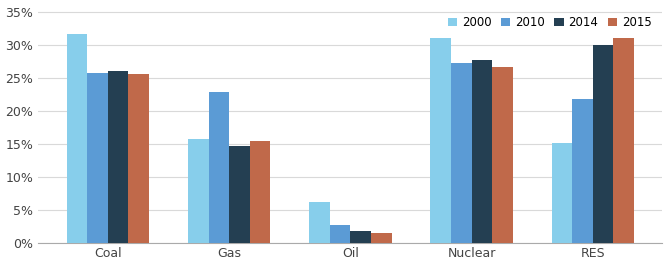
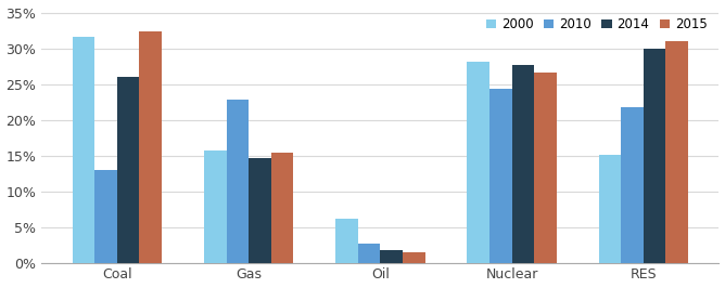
2010/Coal: 25.7% -> 13.0%
2015/Coal: 25.6% -> 32.4%
2000/Nuclear: 31.0% -> 28.2%
2010/Nuclear: 27.3% -> 24.4%
